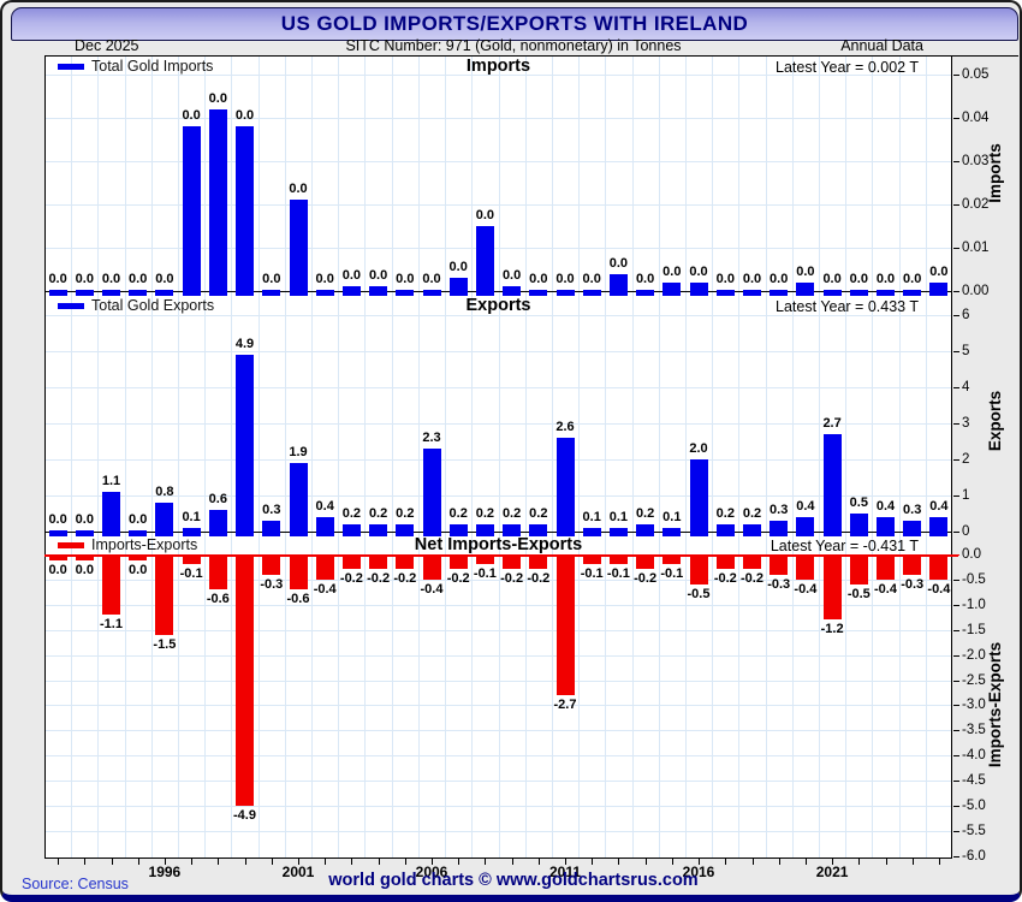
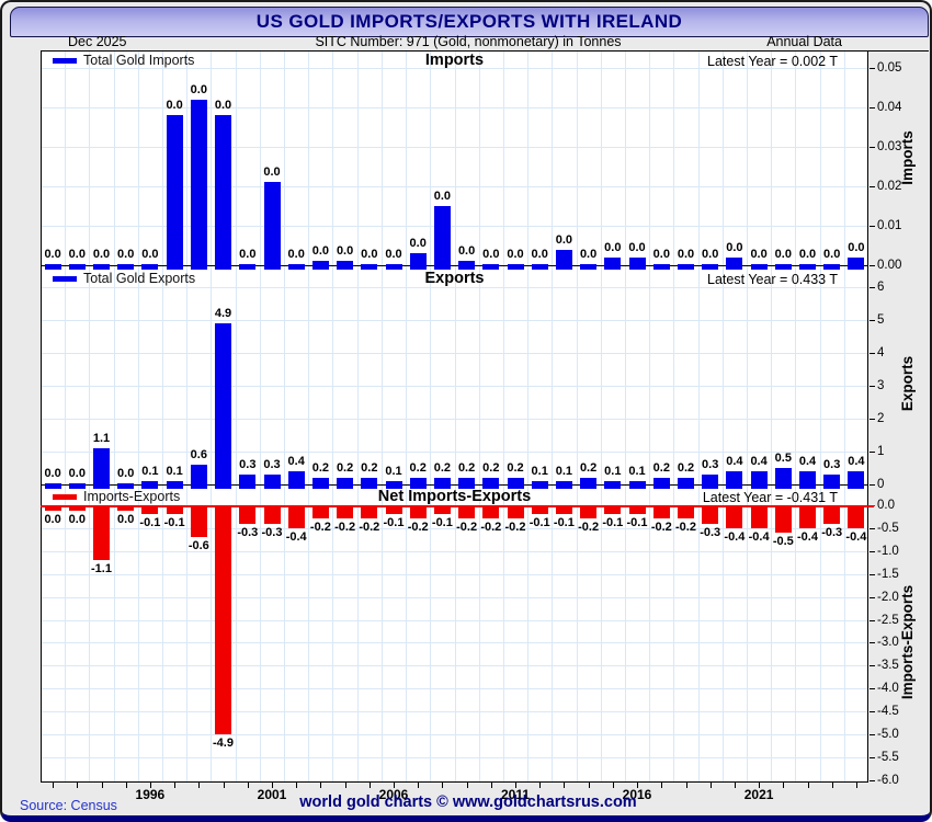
Exports/1996: 0.8 -> 0.1
Exports/2001: 1.9 -> 0.3
Exports/2006: 2.3 -> 0.1
Exports/2011: 2.6 -> 0.2
Exports/2016: 2.0 -> 0.1
Exports/2021: 2.7 -> 0.4
Net Imports-Exports/1996: -1.5 -> -0.1
Net Imports-Exports/2001: -0.6 -> -0.3
Net Imports-Exports/2006: -0.4 -> -0.1
Net Imports-Exports/2011: -2.7 -> -0.2
Net Imports-Exports/2016: -0.5 -> -0.1
Net Imports-Exports/2021: -1.2 -> -0.4
